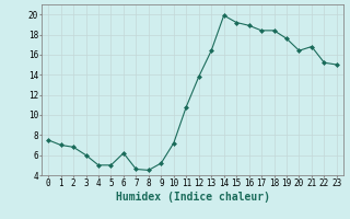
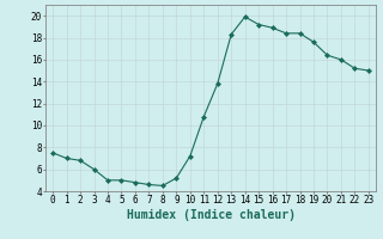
6: 6.2 -> 4.8
13: 16.4 -> 18.3
21: 16.8 -> 16.0
